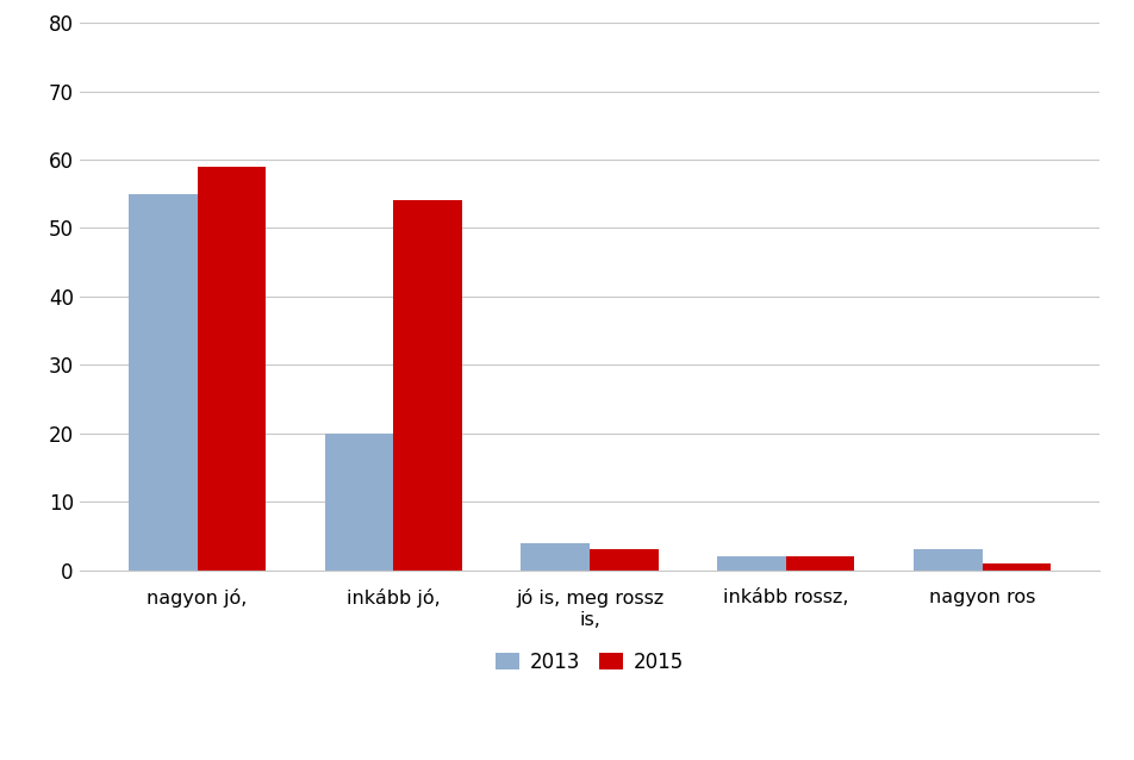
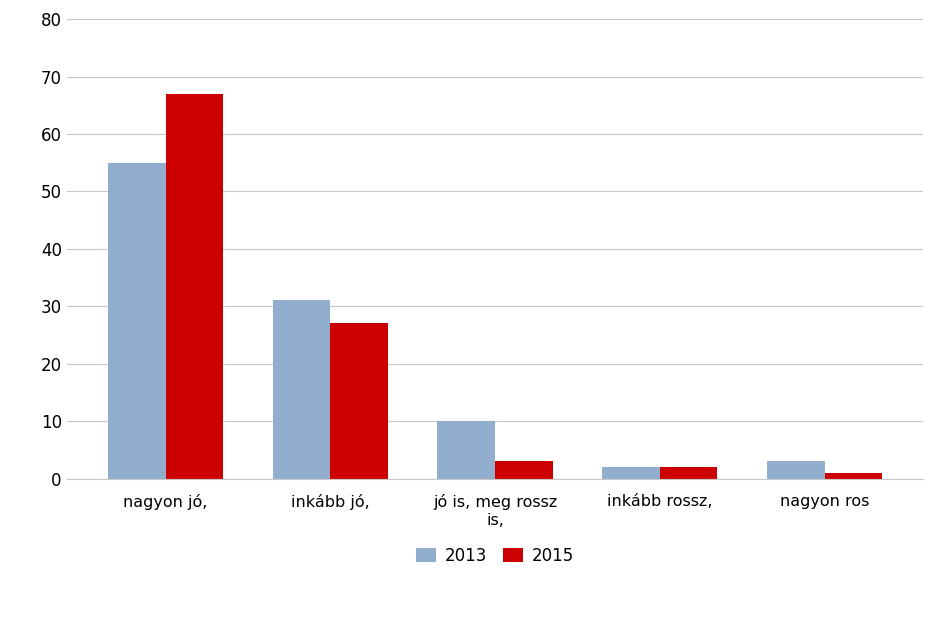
2015/nagyon jó,: 59 -> 67
2013/inkább jó,: 20 -> 31
2015/inkább jó,: 54 -> 27
2013/jó is, meg rossz is,: 4 -> 10
